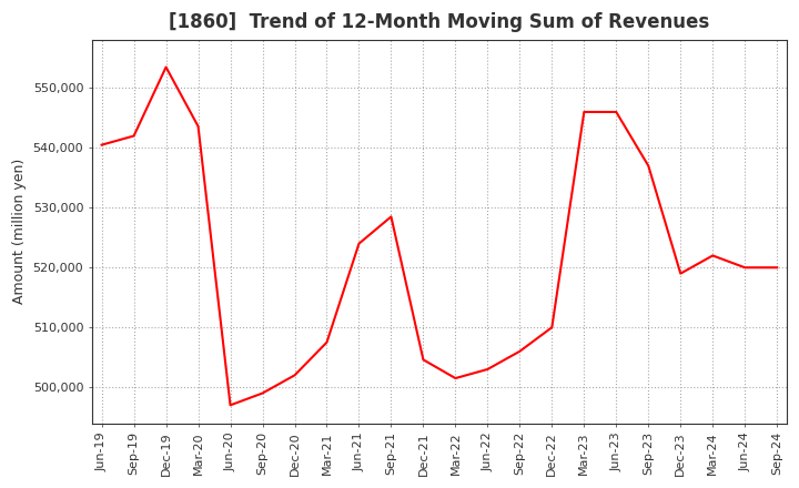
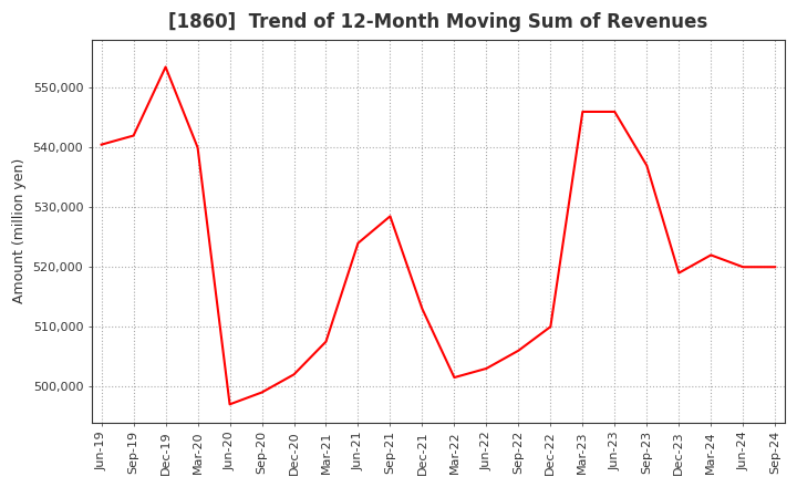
Mar-20: 543,600 -> 540,000
Dec-21: 504,600 -> 513,000
